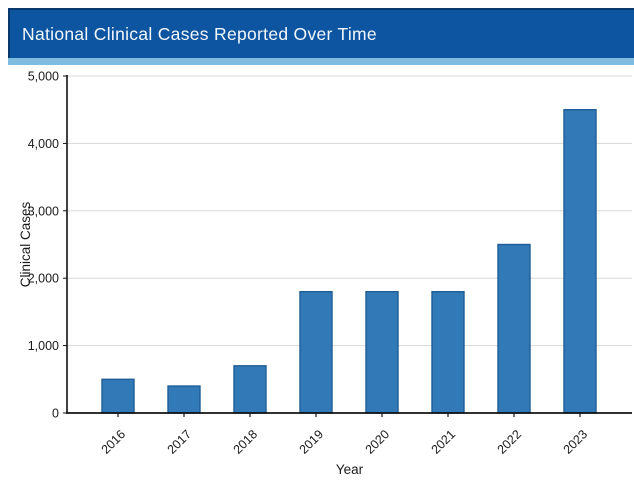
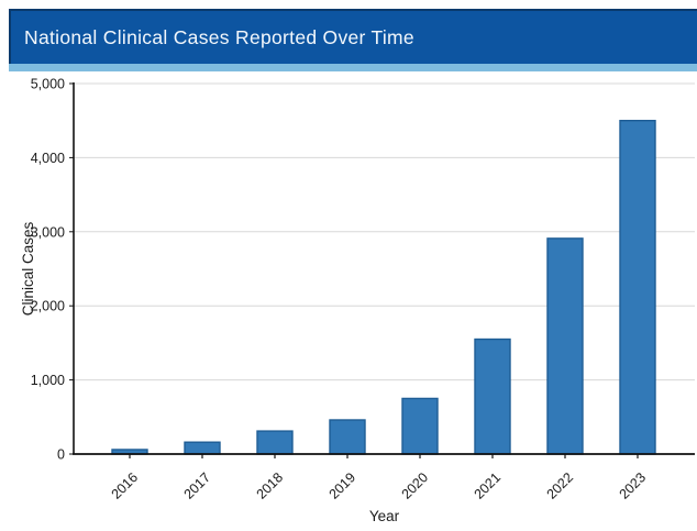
2016: 500 -> 100
2017: 400 -> 200
2018: 700 -> 300
2019: 1800 -> 500
2020: 1800 -> 800
2021: 1800 -> 1600
2022: 2500 -> 2900
